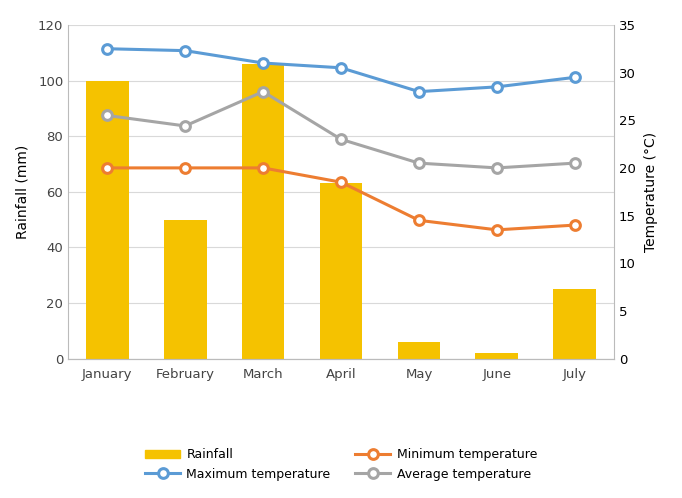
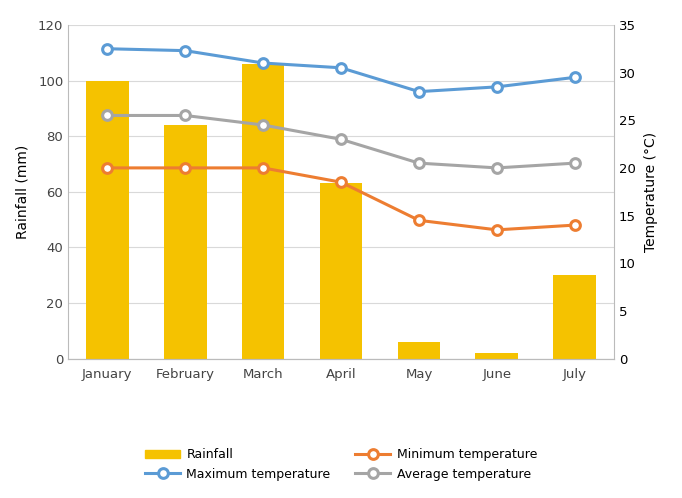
Rainfall/February: 50 -> 84
Average temperature/February: 24.4 -> 25.5
Average temperature/March: 28.0 -> 24.5
Rainfall/July: 25 -> 30
